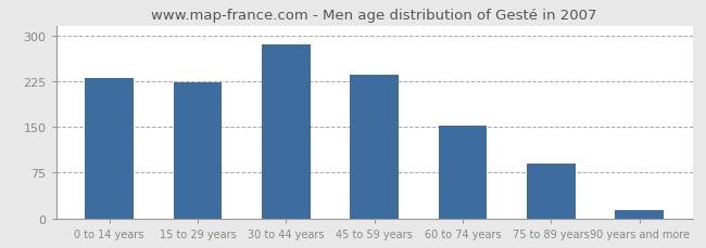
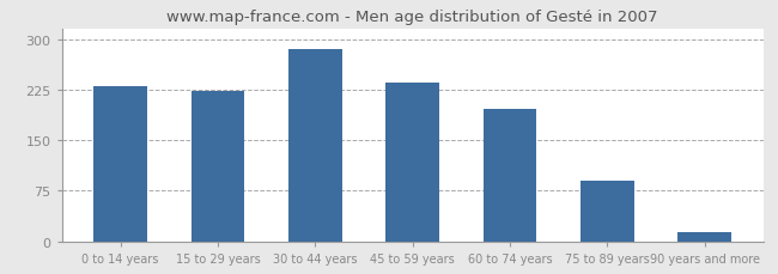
60 to 74 years: 152 -> 196
